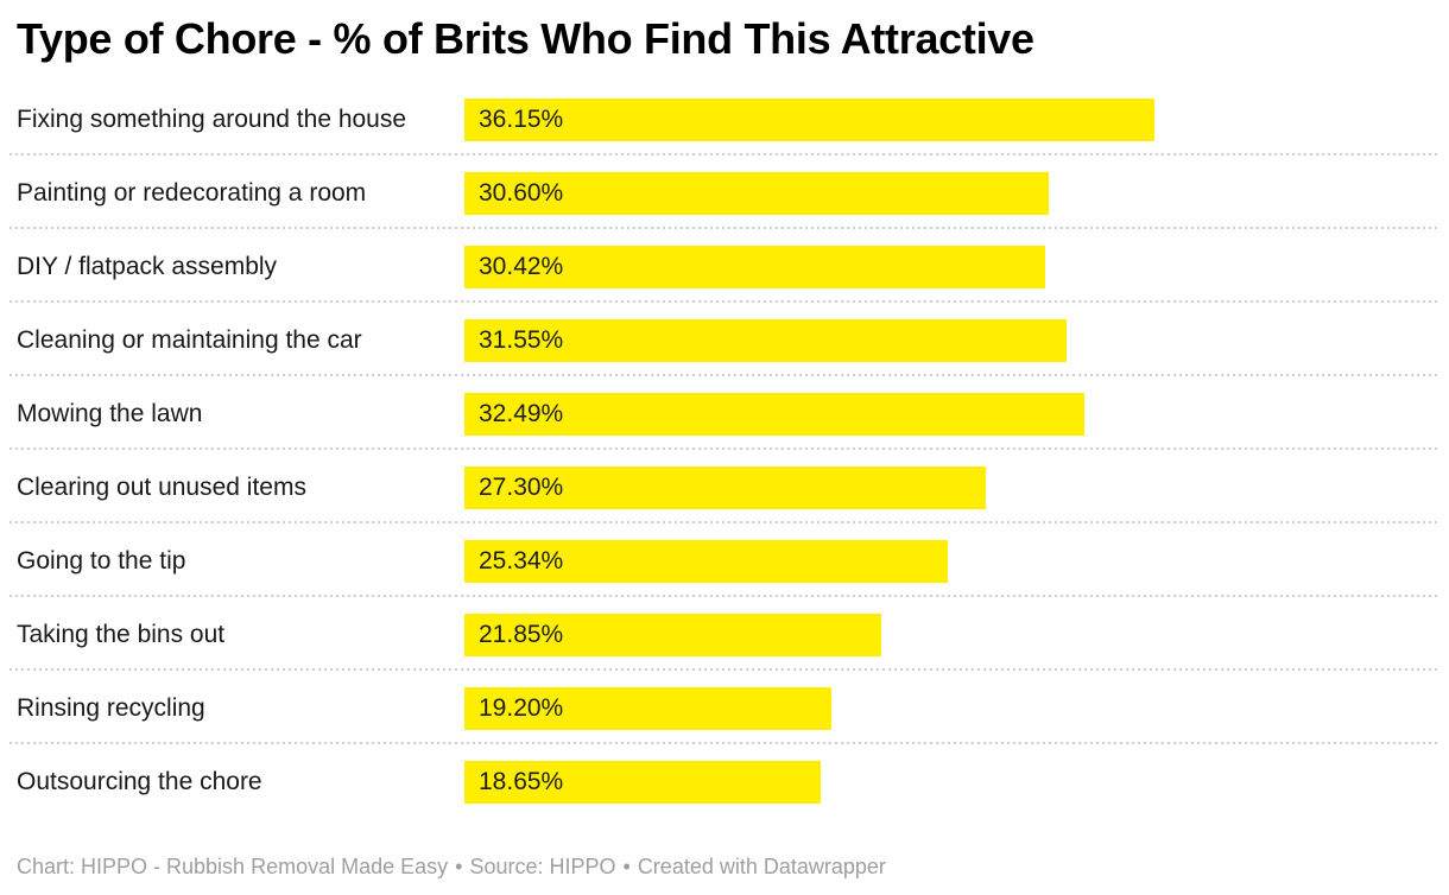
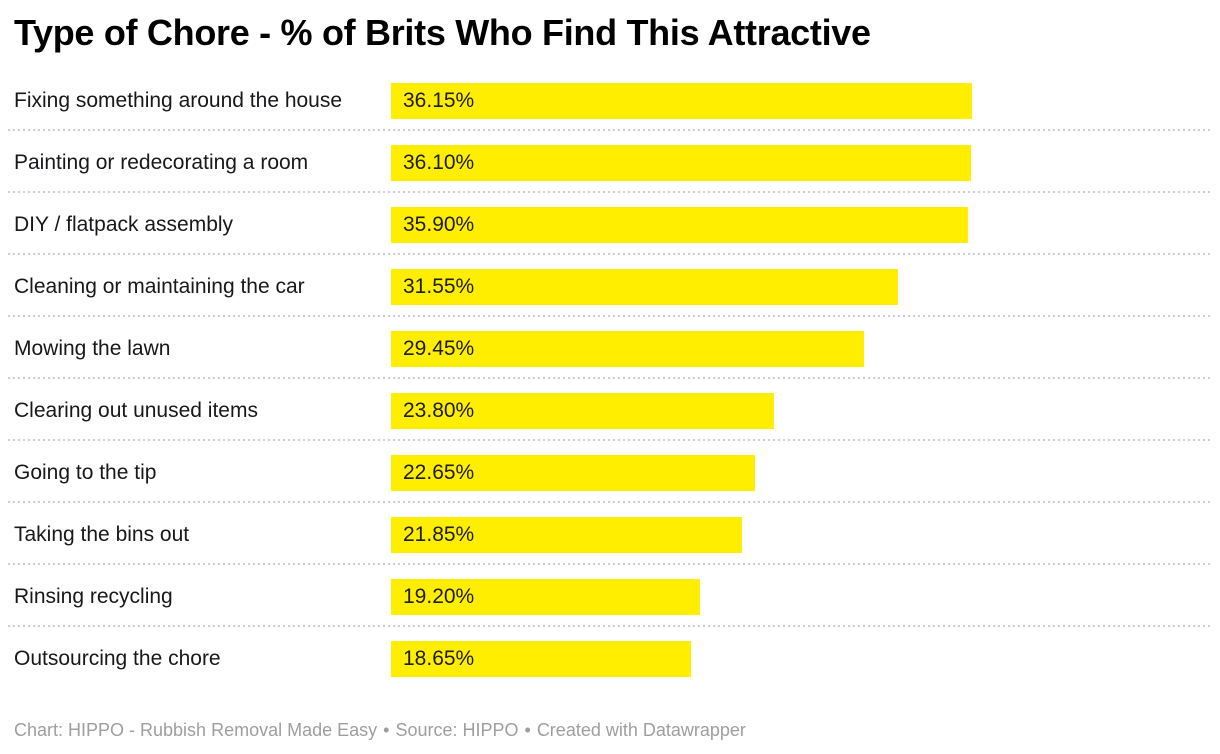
Painting or redecorating a room: 30.60% -> 36.10%
DIY / flatpack assembly: 30.42% -> 35.90%
Mowing the lawn: 32.49% -> 29.45%
Clearing out unused items: 27.30% -> 23.80%
Going to the tip: 25.34% -> 22.65%
